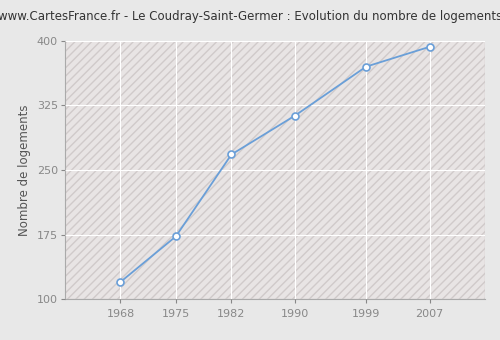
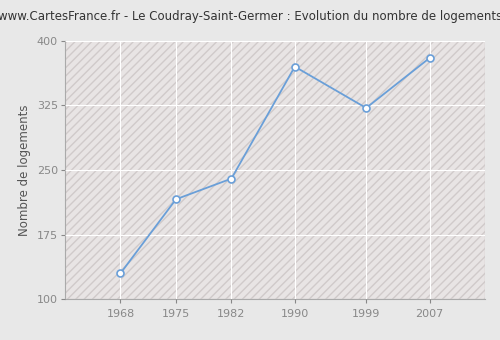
1968: 120 -> 130
1975: 173 -> 216
1982: 268 -> 240
1990: 313 -> 370
1999: 370 -> 322
2007: 393 -> 380
